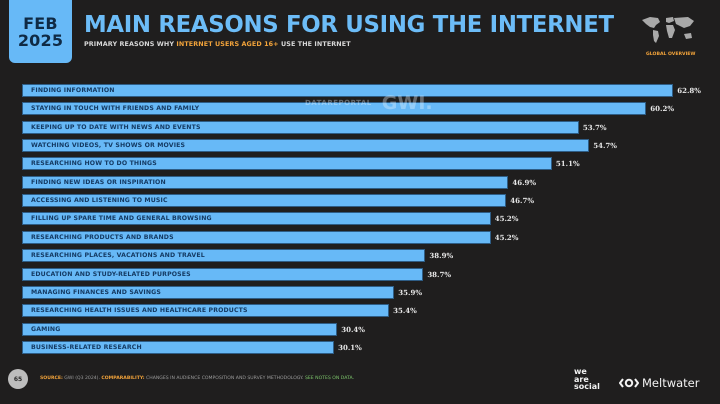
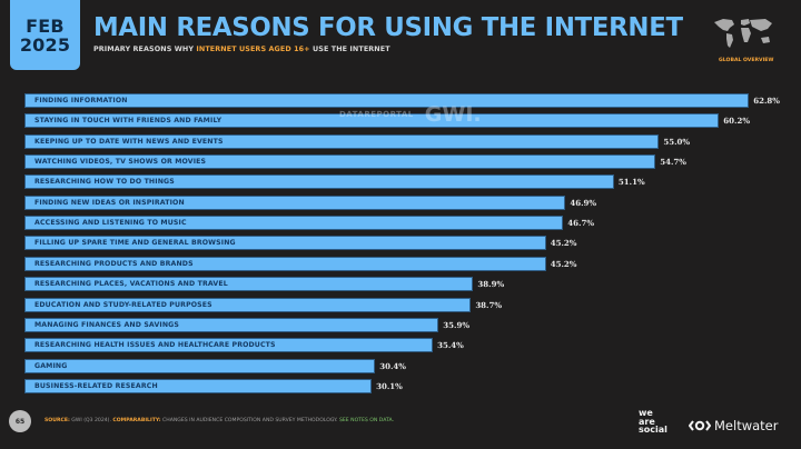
KEEPING UP TO DATE WITH NEWS AND EVENTS: 53.7% -> 55.0%
